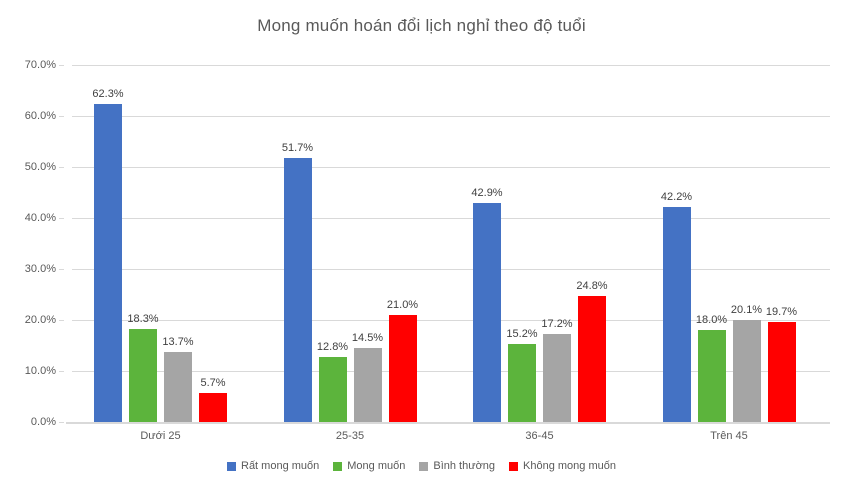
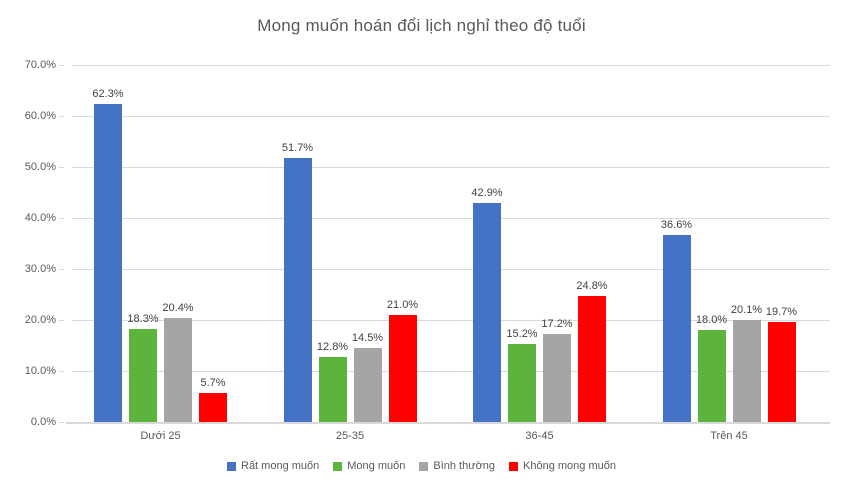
Bình thường/Dưới 25: 13.7% -> 20.4%
Rất mong muốn/Trên 45: 42.2% -> 36.6%
